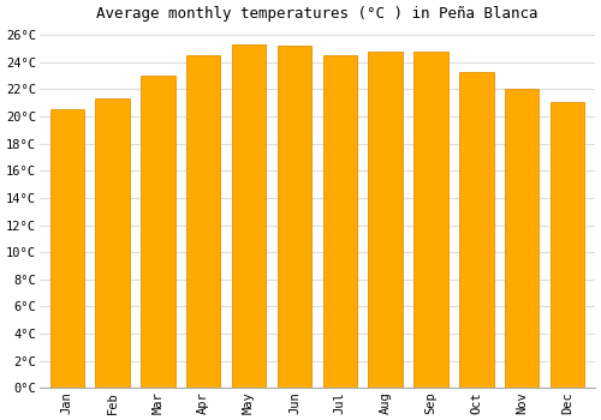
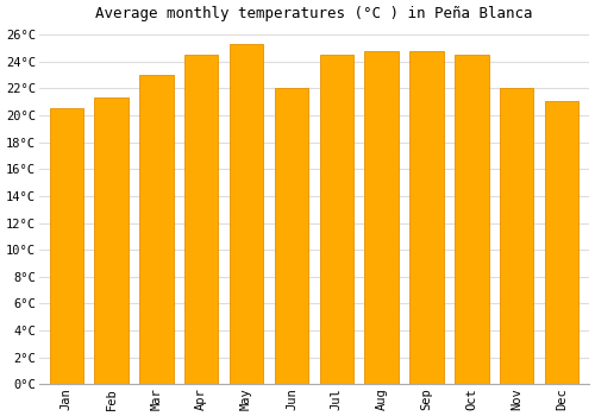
Jun: 25.2°C -> 22.0°C
Oct: 23.3°C -> 24.5°C
